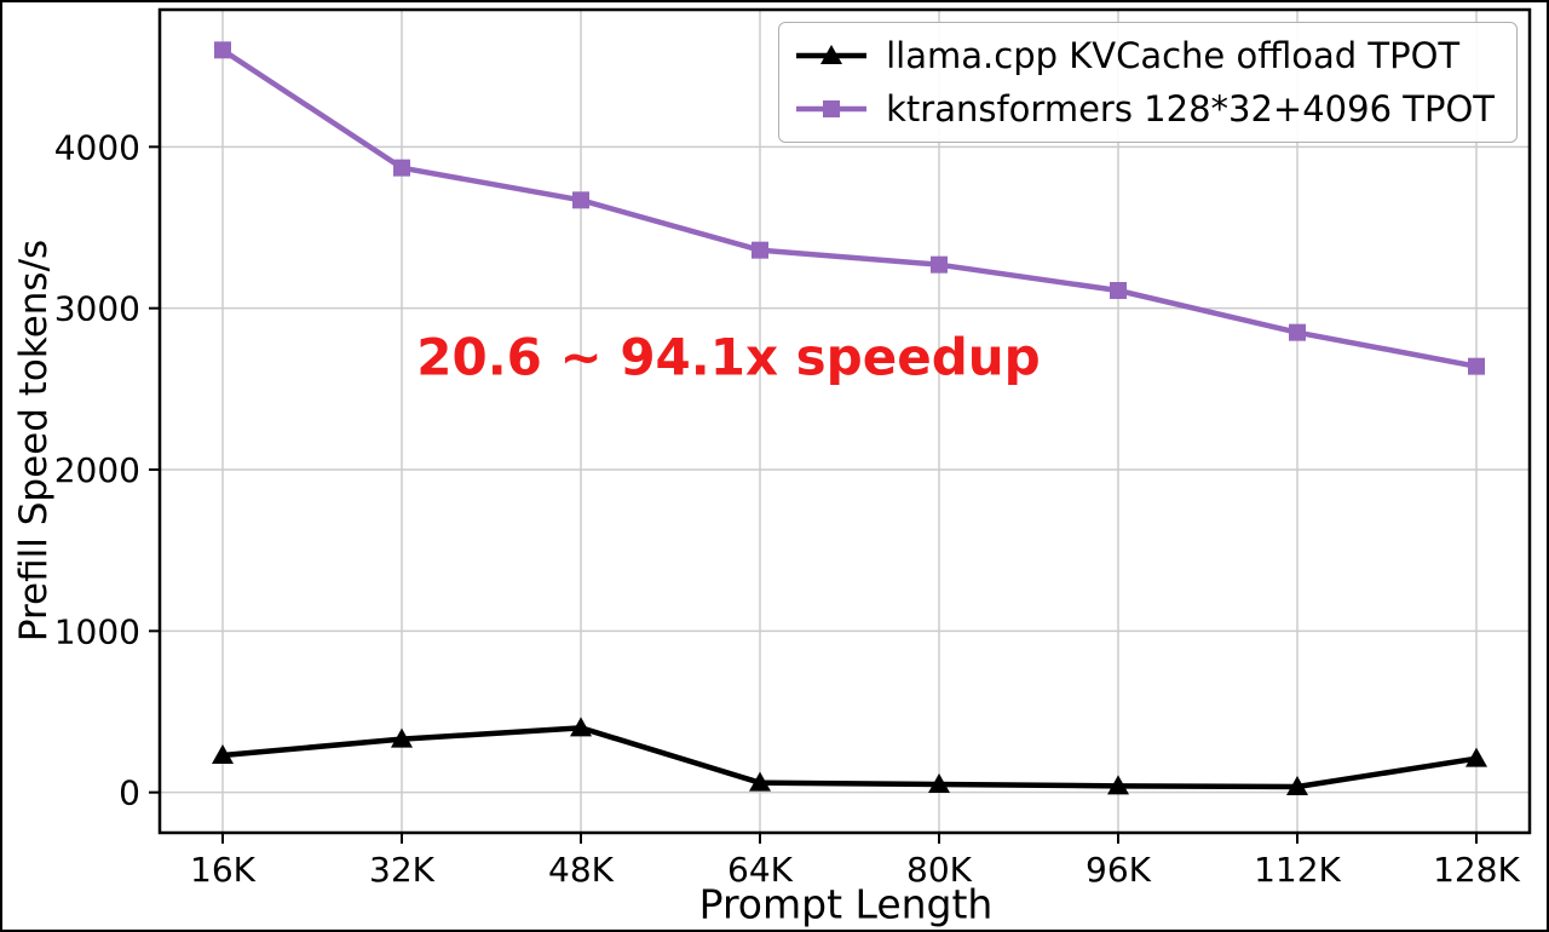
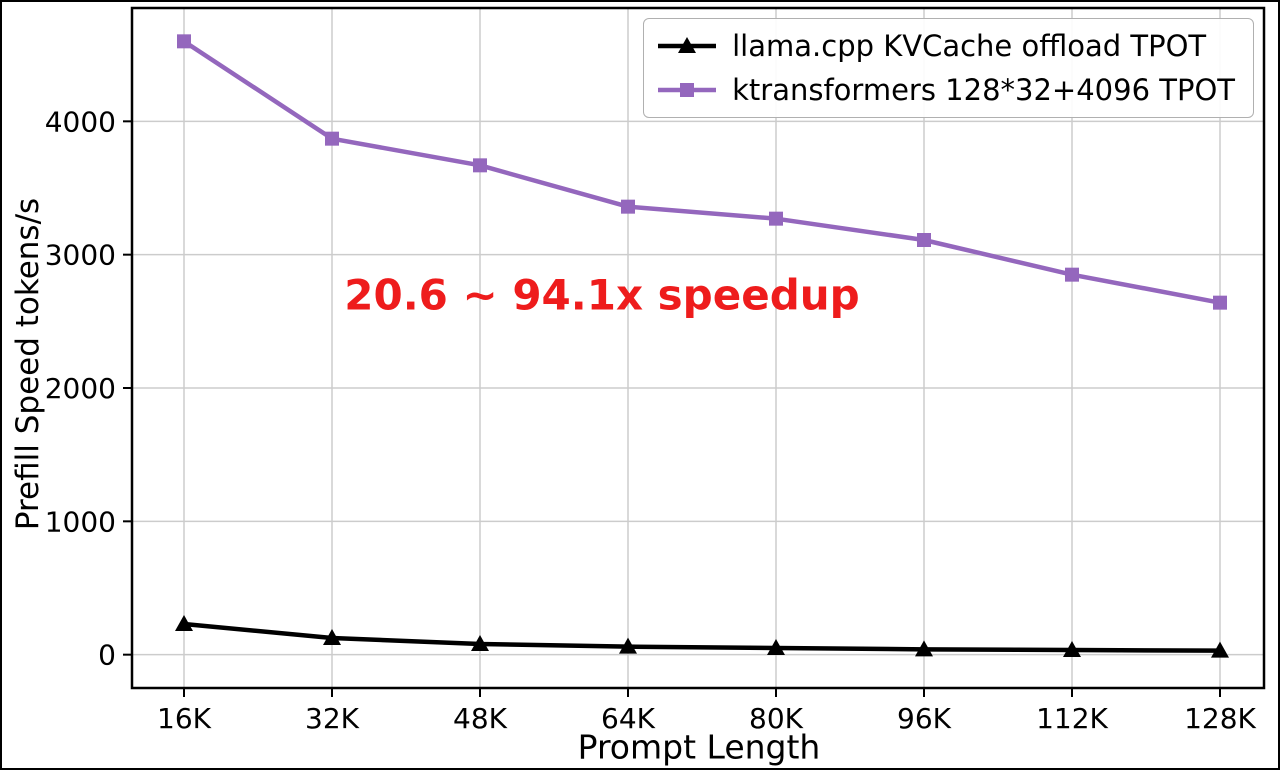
llama.cpp KVCache offload TPOT/32K: 330 -> 120
llama.cpp KVCache offload TPOT/48K: 400 -> 80
llama.cpp KVCache offload TPOT/128K: 210 -> 30
